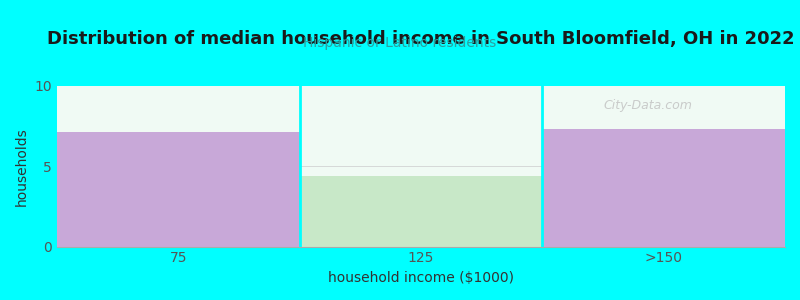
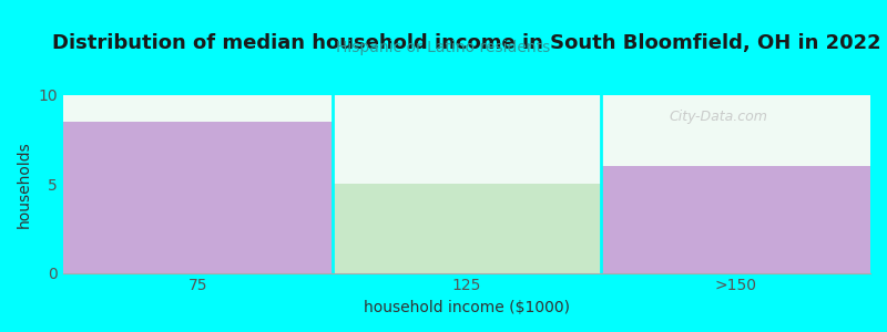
75: 7.1 -> 8.5
125: 4.4 -> 5.0
>150: 7.3 -> 6.0
